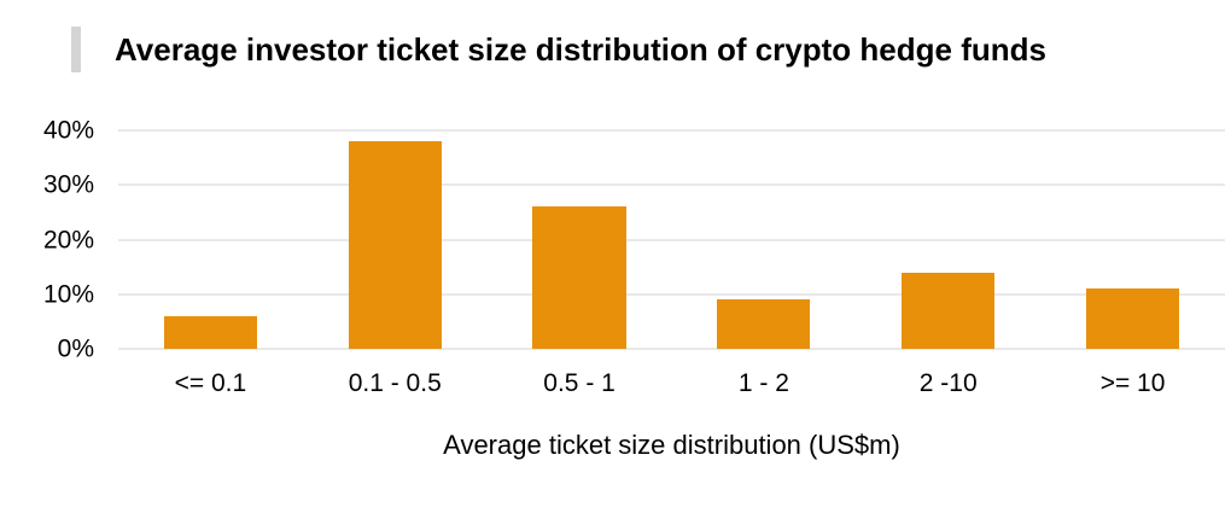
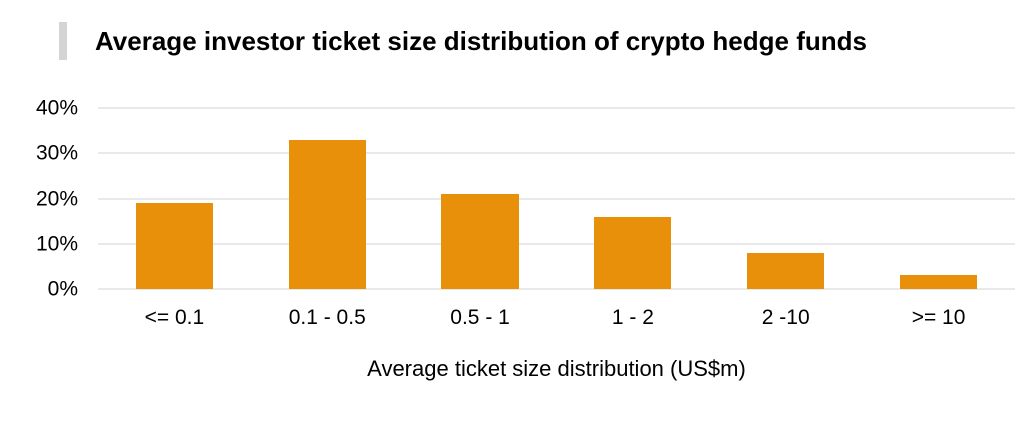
<= 0.1: 6% -> 19%
0.1 - 0.5: 38% -> 33%
0.5 - 1: 26% -> 21%
1 - 2: 9% -> 16%
2 -10: 14% -> 8%
>= 10: 11% -> 3%
